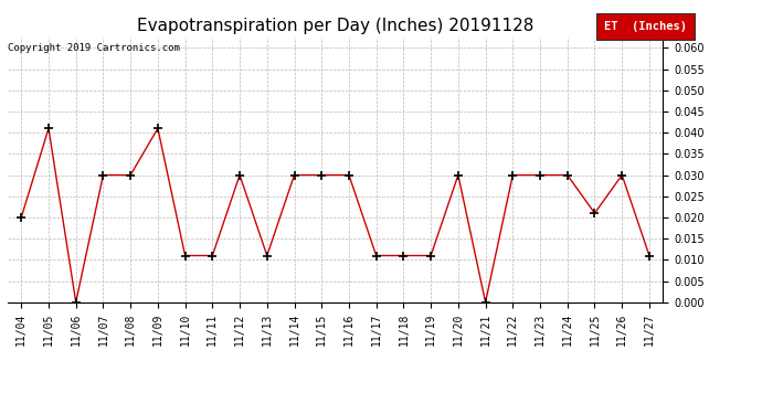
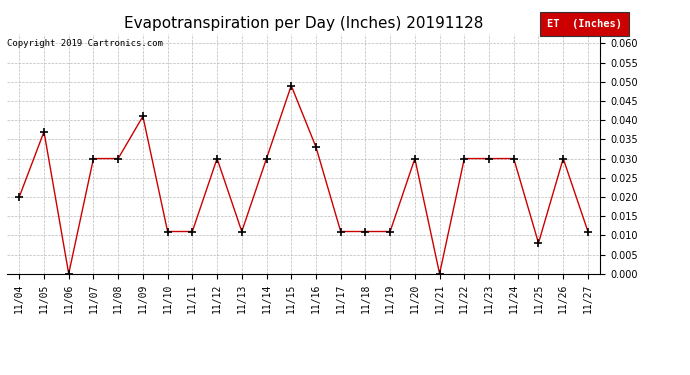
11/05: 0.041 -> 0.037
11/15: 0.030 -> 0.049
11/16: 0.030 -> 0.033
11/25: 0.021 -> 0.008
